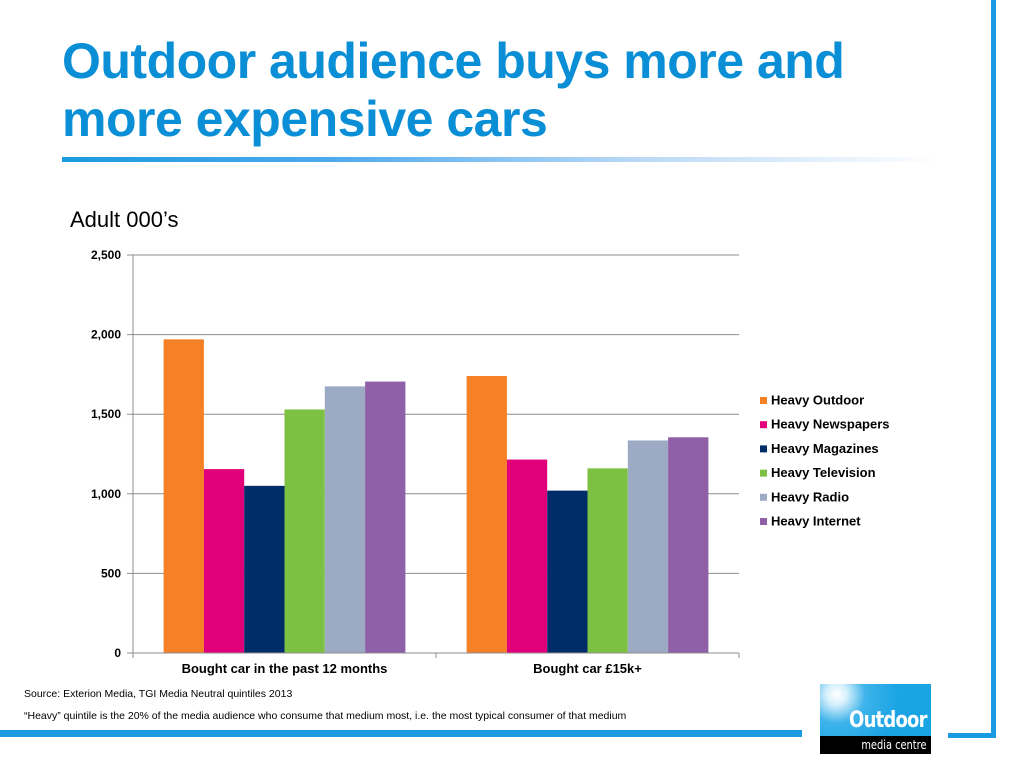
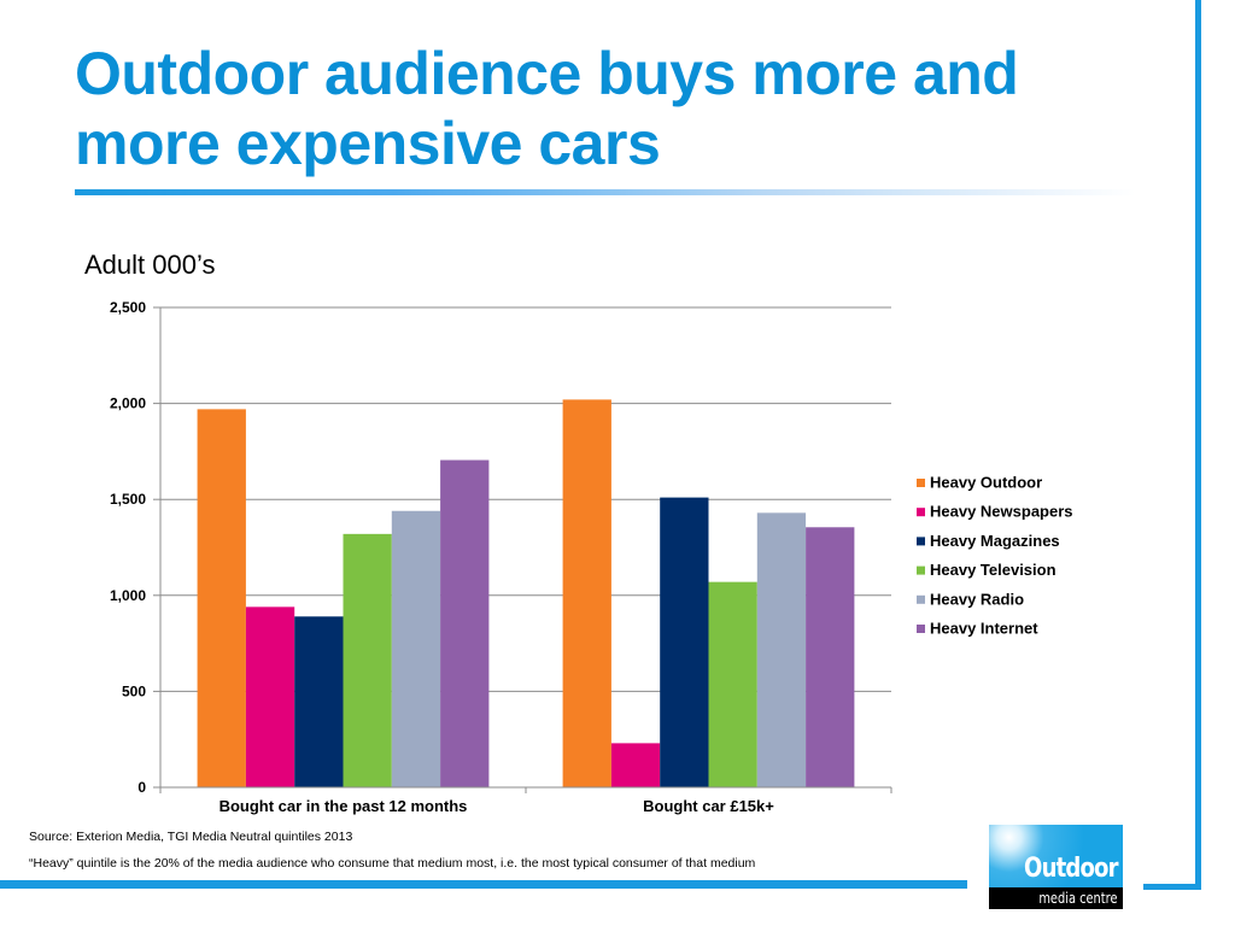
Heavy Newspapers/Bought car in the past 12 months: 1160 -> 940
Heavy Magazines/Bought car in the past 12 months: 1050 -> 890
Heavy Television/Bought car in the past 12 months: 1530 -> 1320
Heavy Radio/Bought car in the past 12 months: 1680 -> 1440
Heavy Outdoor/Bought car £15k+: 1740 -> 2020
Heavy Newspapers/Bought car £15k+: 1220 -> 230
Heavy Magazines/Bought car £15k+: 1020 -> 1510
Heavy Television/Bought car £15k+: 1160 -> 1070
Heavy Radio/Bought car £15k+: 1340 -> 1430
